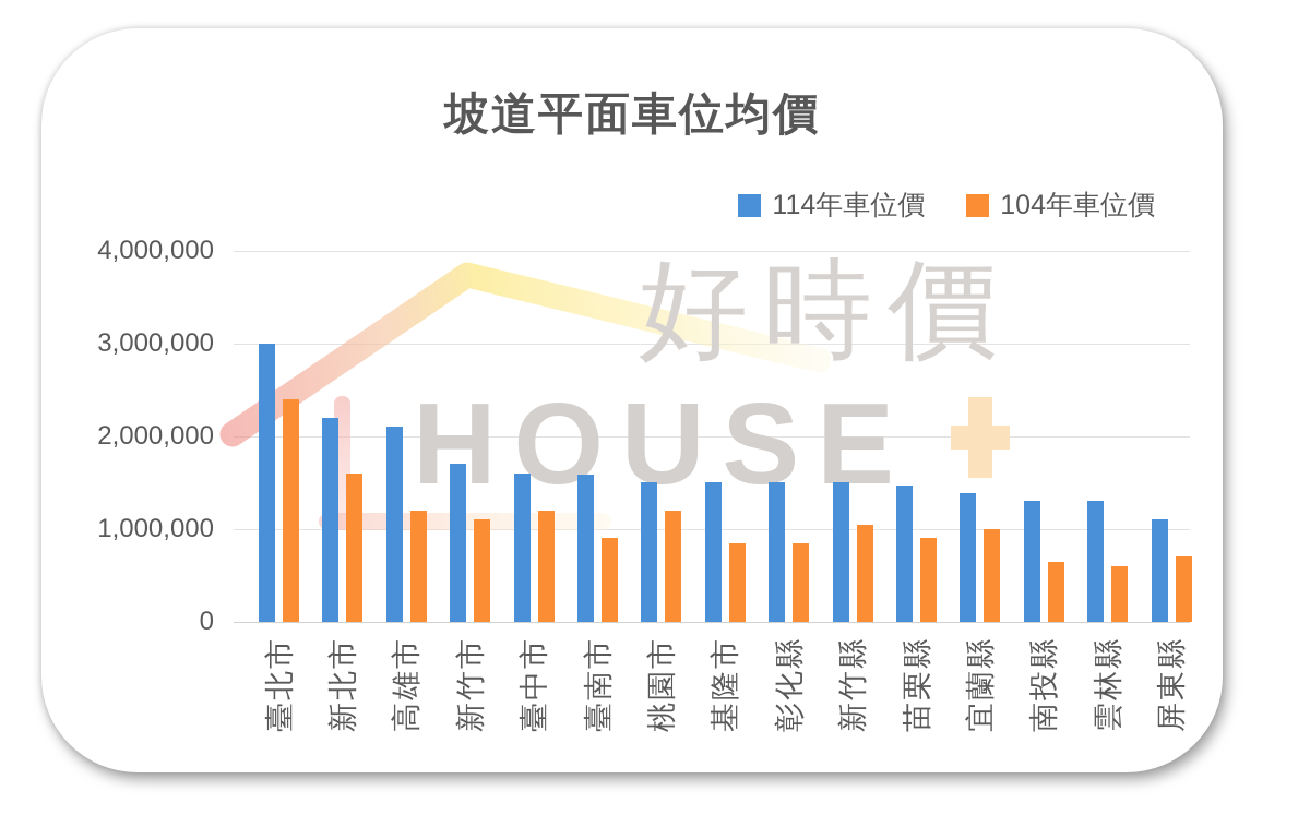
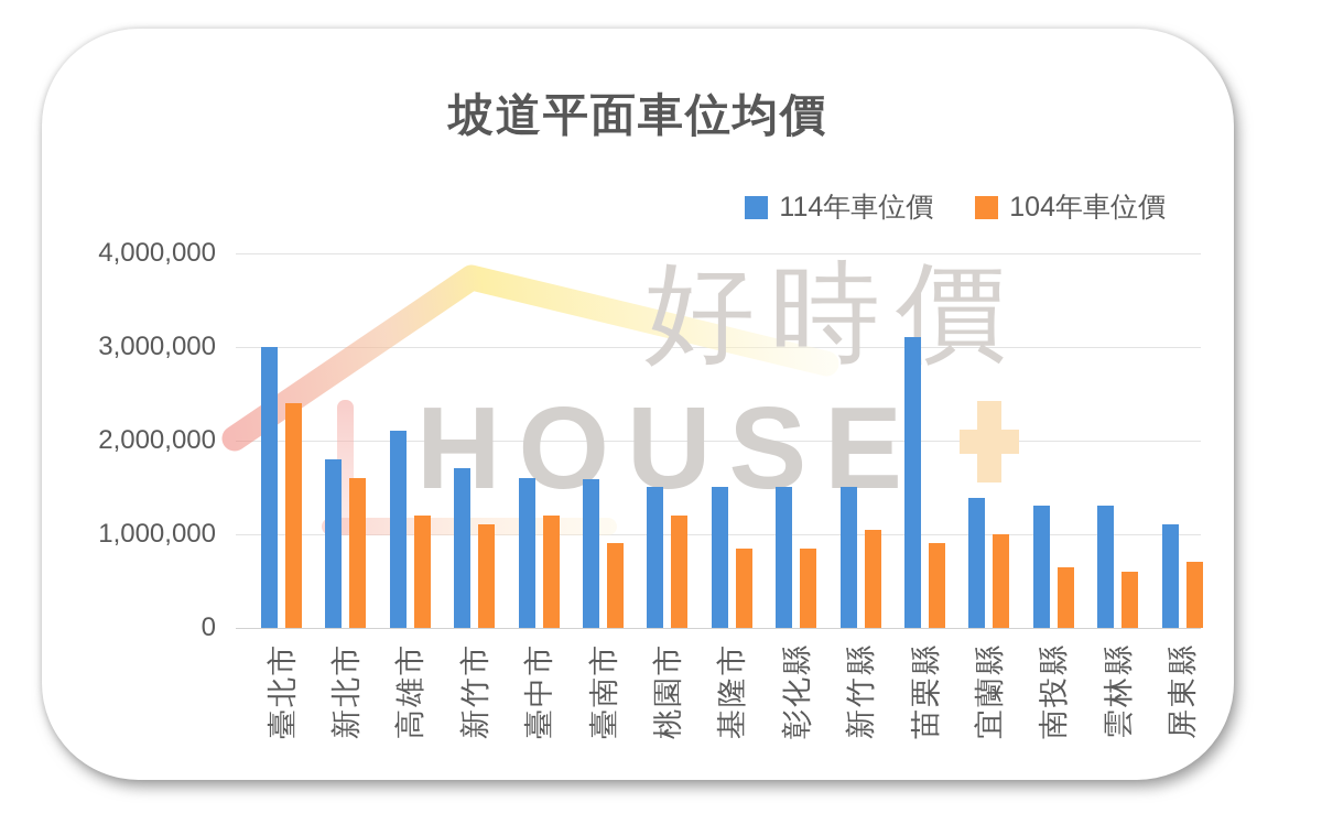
114年車位價/新北市: 2200000 -> 1800000
114年車位價/苗栗縣: 1500000 -> 3100000
